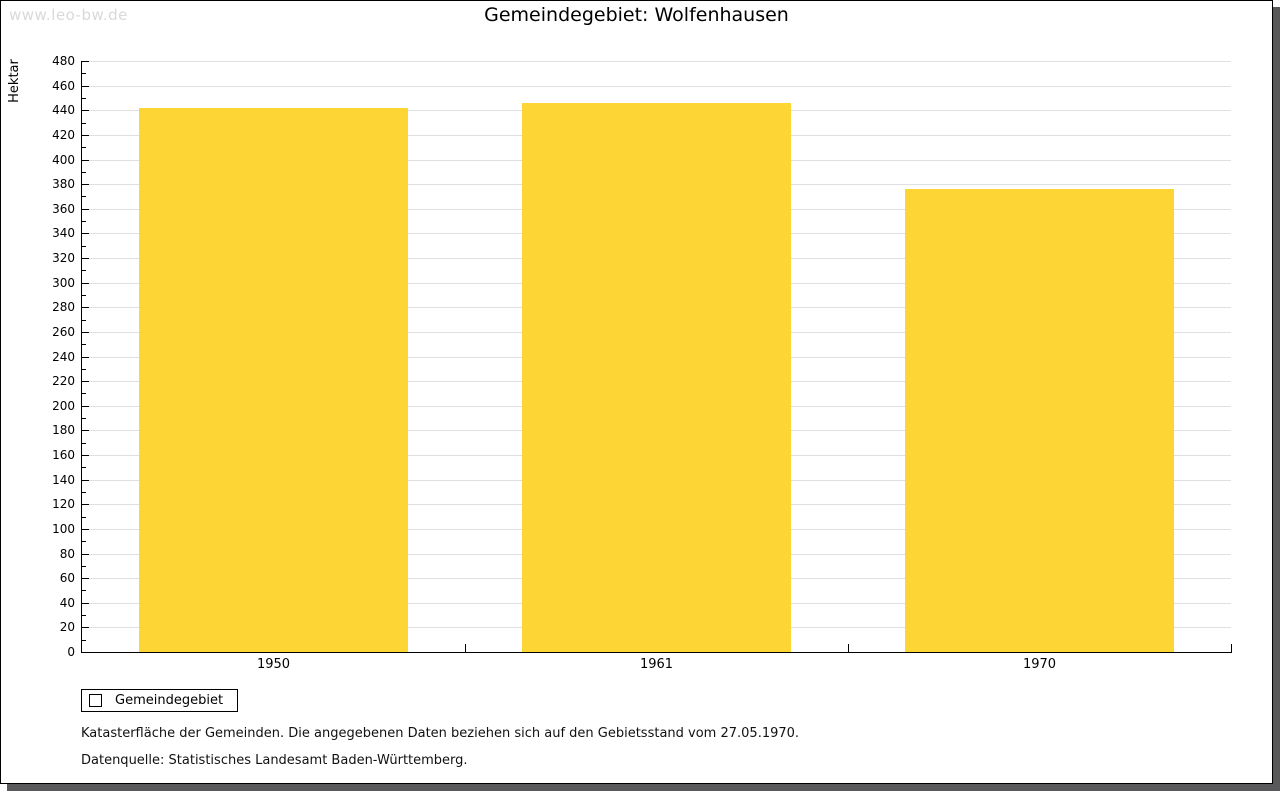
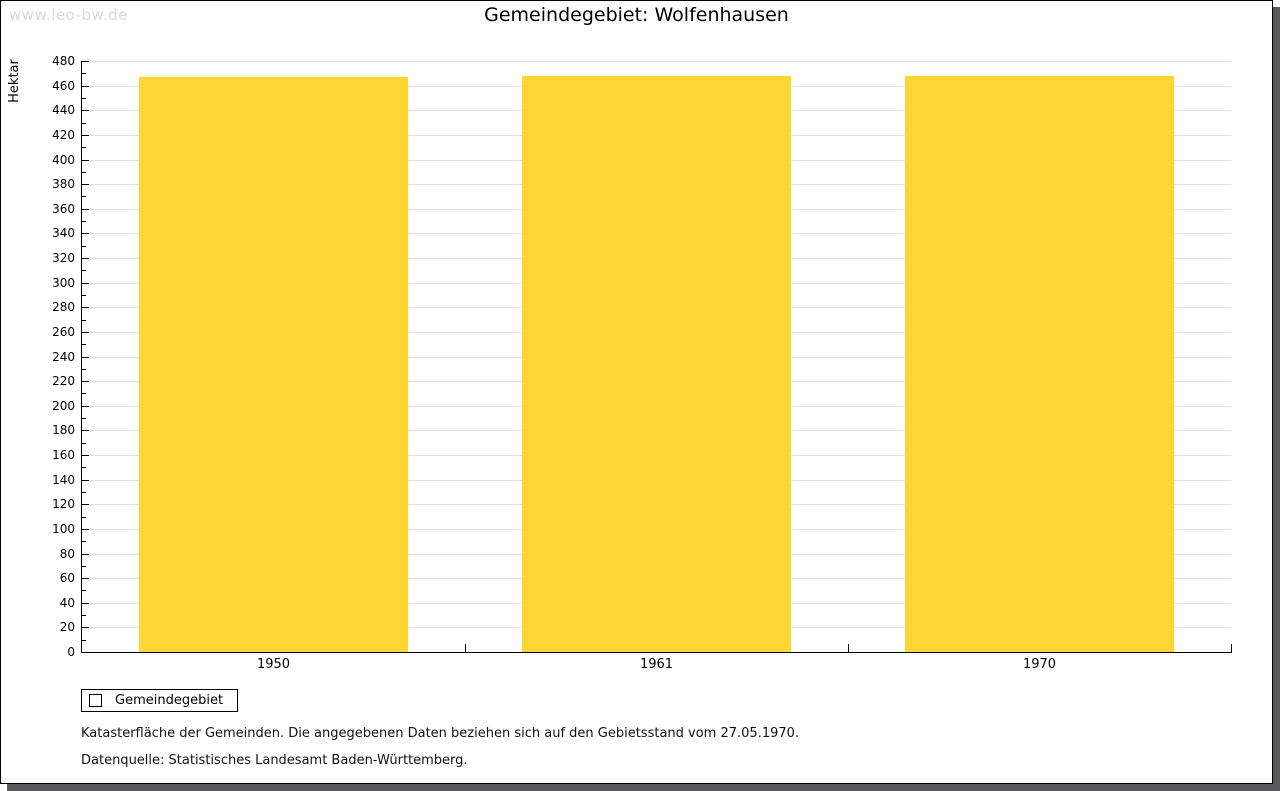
1950: 442 -> 467
1961: 446 -> 468
1970: 376 -> 468
